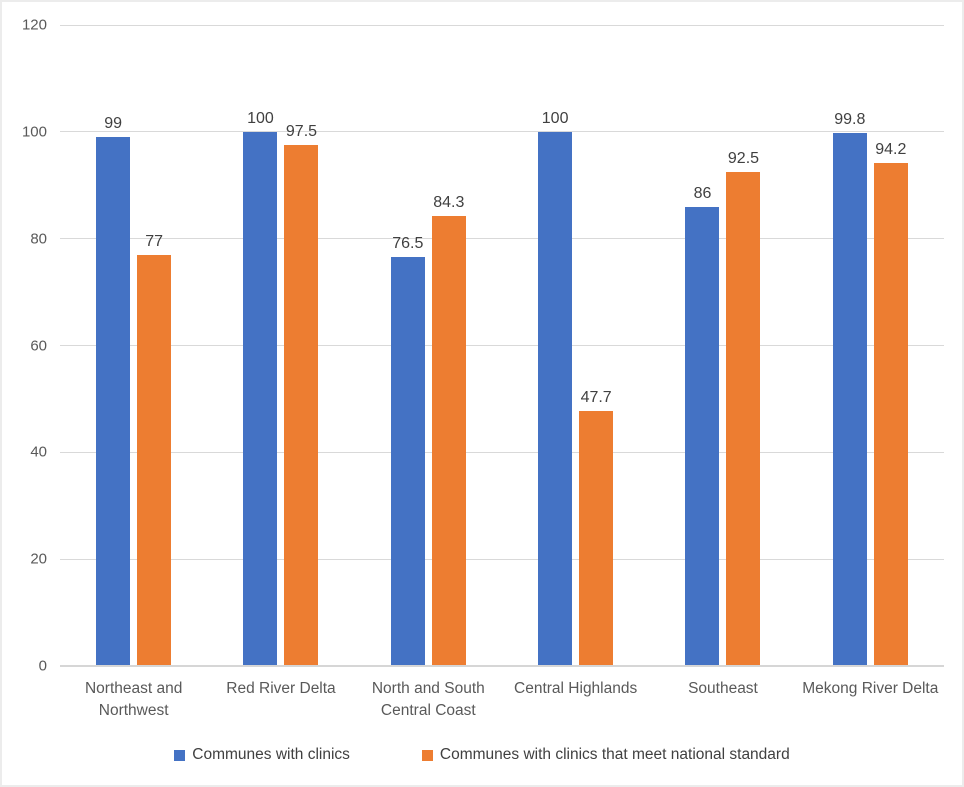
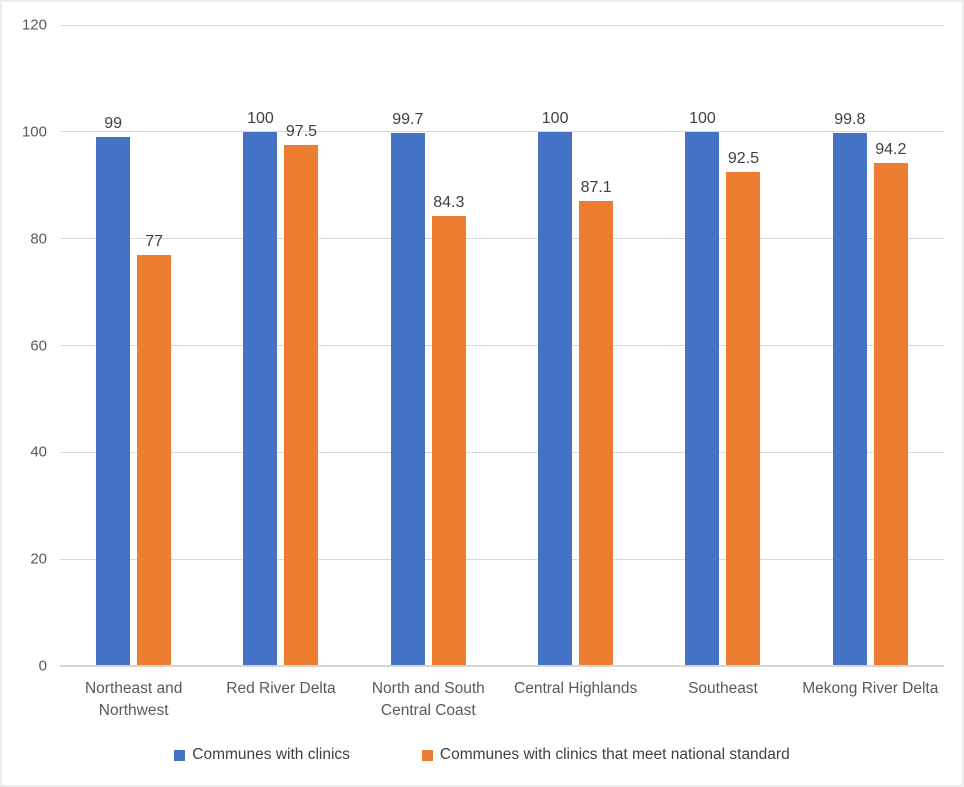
Communes with clinics/North and South Central Coast: 76.5 -> 99.7
Communes with clinics that meet national standard/Central Highlands: 47.7 -> 87.1
Communes with clinics/Southeast: 86 -> 100
